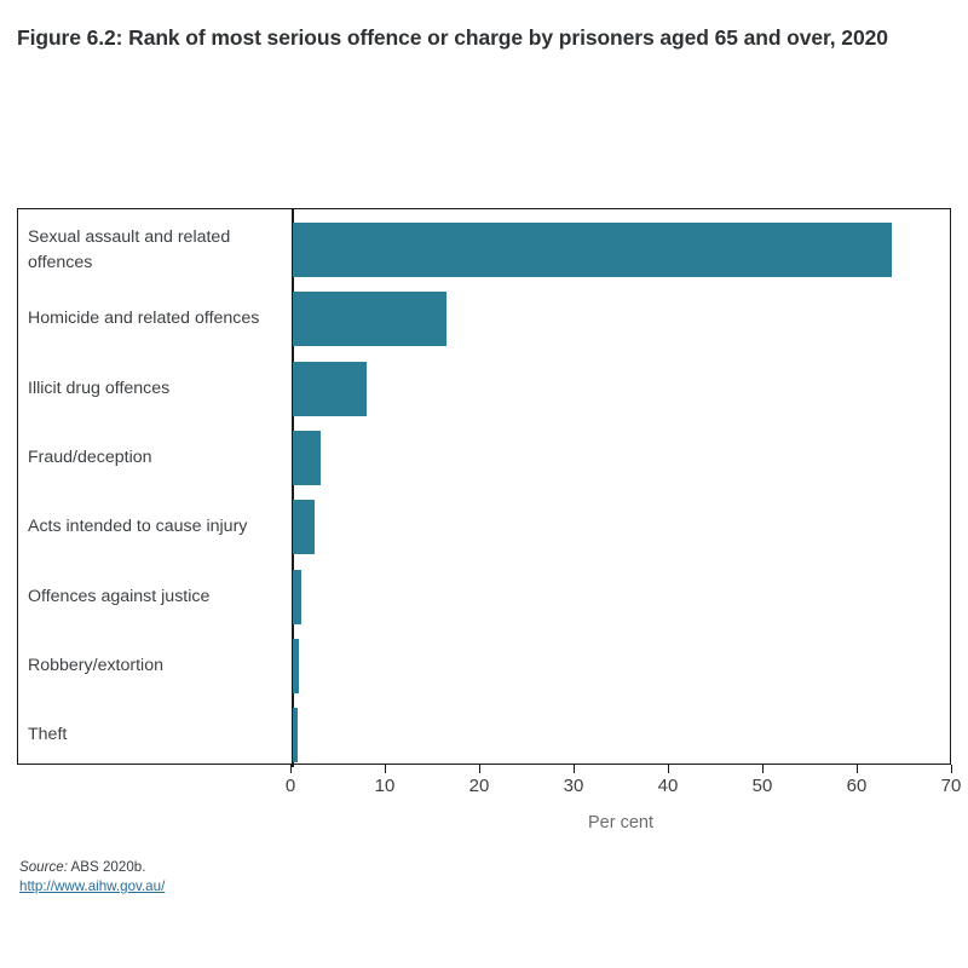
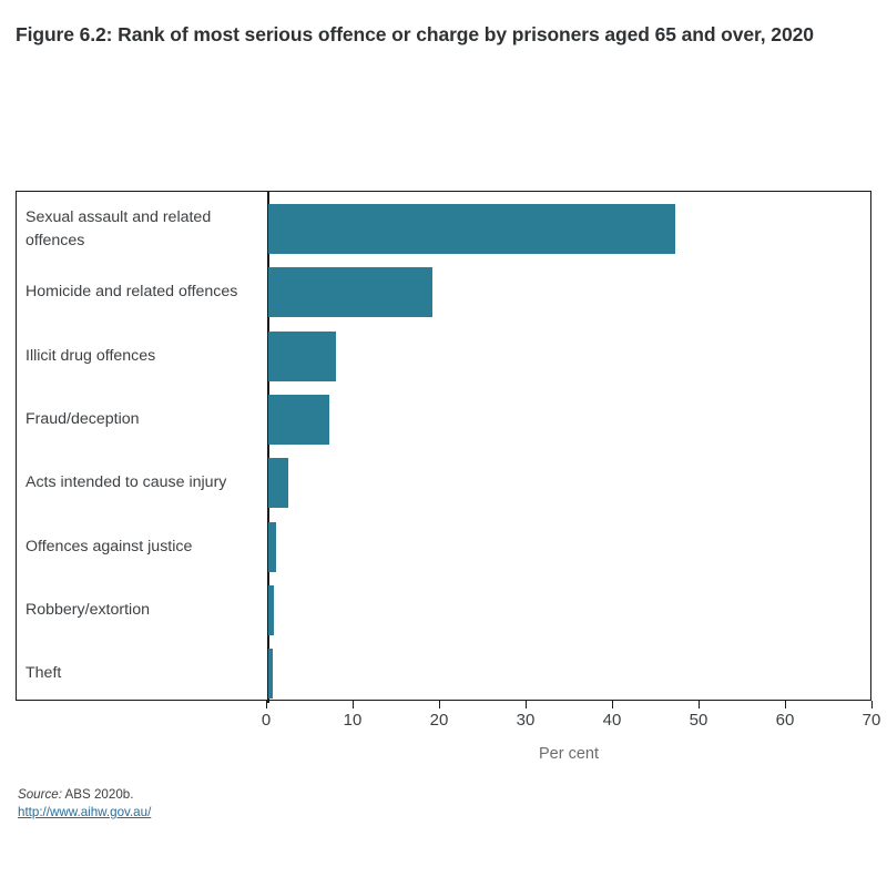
Sexual assault and related offences: 64 -> 47
Homicide and related offences: 16 -> 19
Fraud/deception: 3 -> 7
